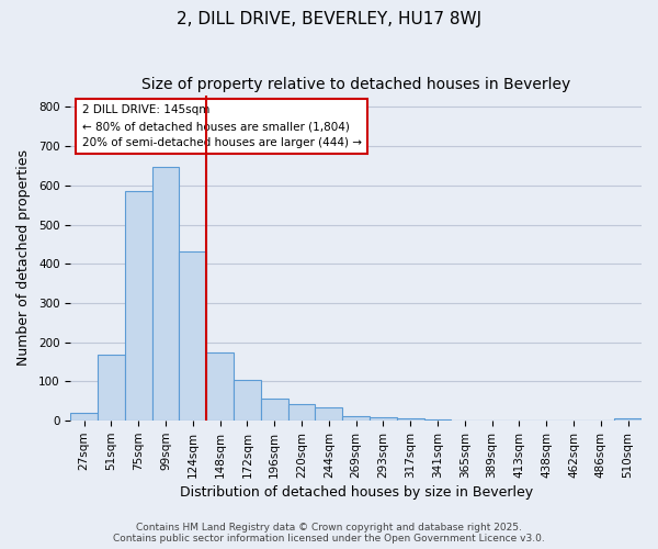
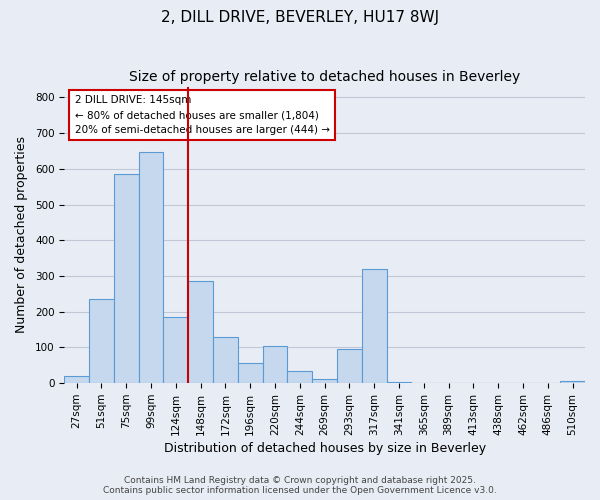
51sqm: 168 -> 235
124sqm: 432 -> 185
148sqm: 173 -> 285
172sqm: 103 -> 130
220sqm: 42 -> 105
293sqm: 10 -> 95
317sqm: 7 -> 320
